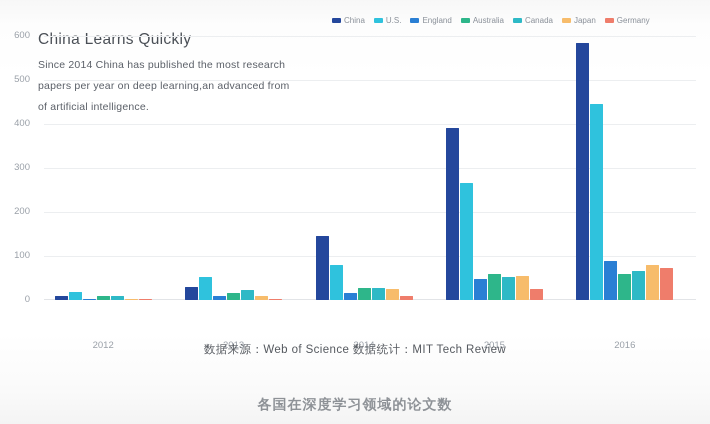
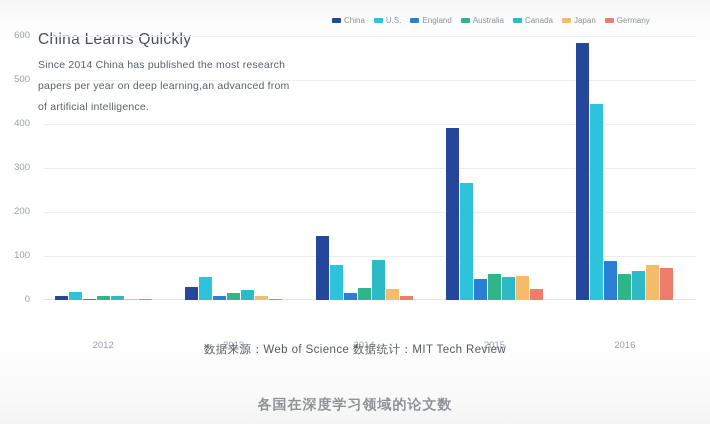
Canada/2014: 30 -> 90
